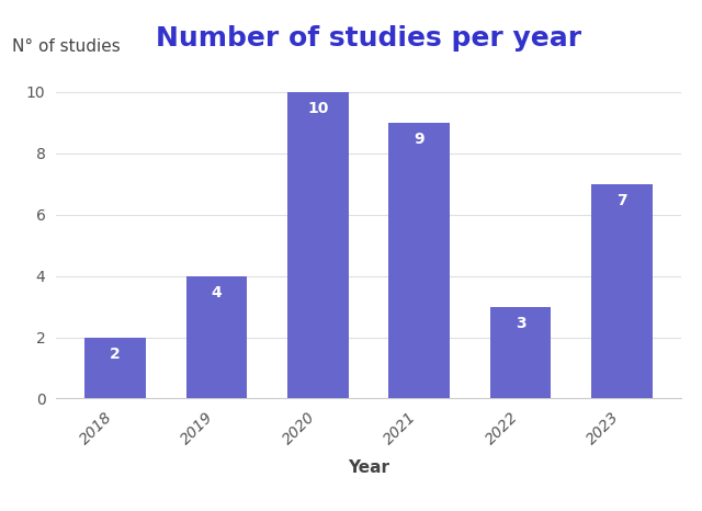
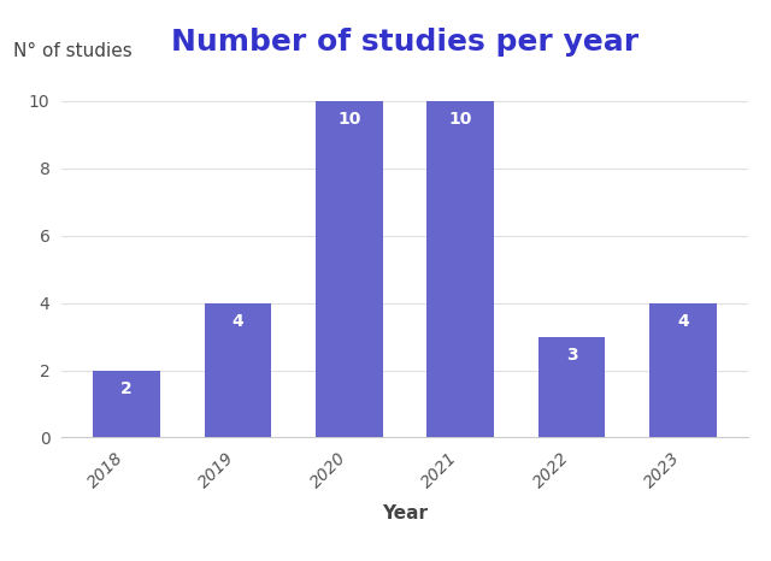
2021: 9 -> 10
2023: 7 -> 4
